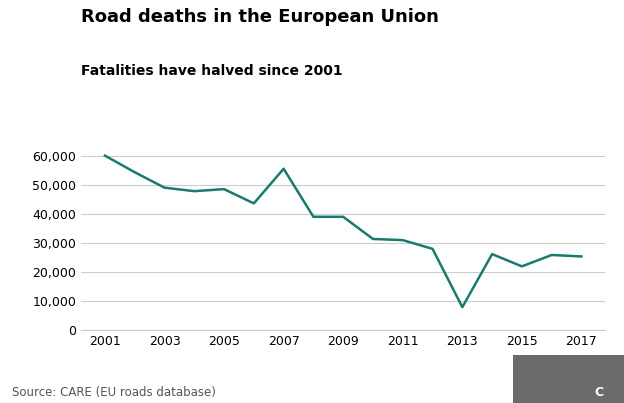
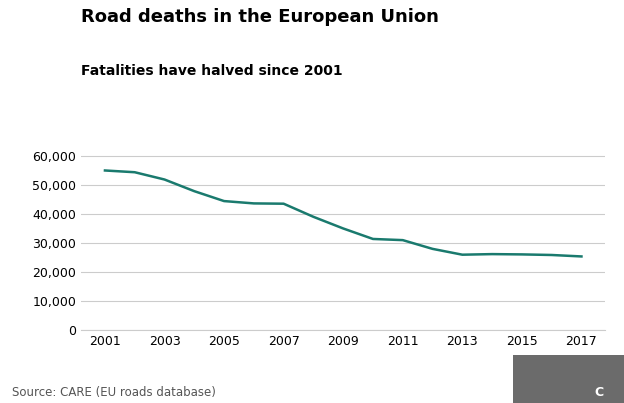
2001: 60,000 -> 54,900
2003: 49,000 -> 51,800
2005: 48,500 -> 44,400
2007: 55,500 -> 43,500
2009: 39,000 -> 35,000
2013: 8,000 -> 26,000
2015: 22,000 -> 26,100
